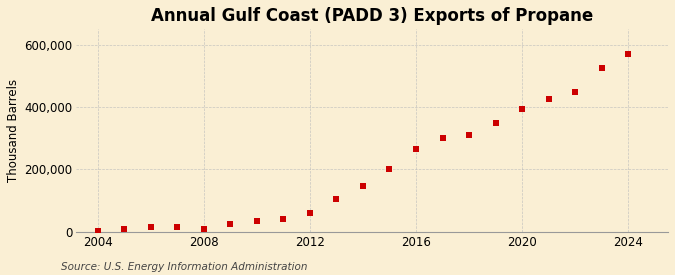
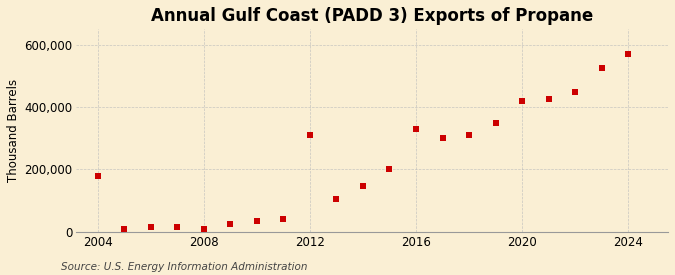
2004: 3,000 -> 180,000
2012: 60,000 -> 310,000
2016: 265,000 -> 330,000
2020: 395,000 -> 420,000
